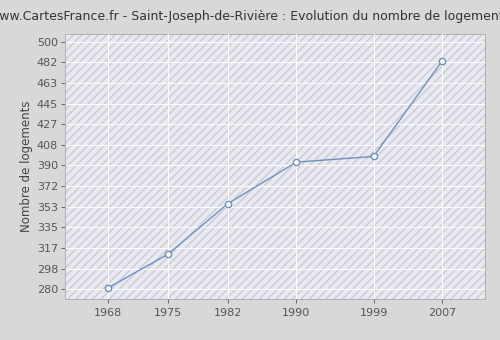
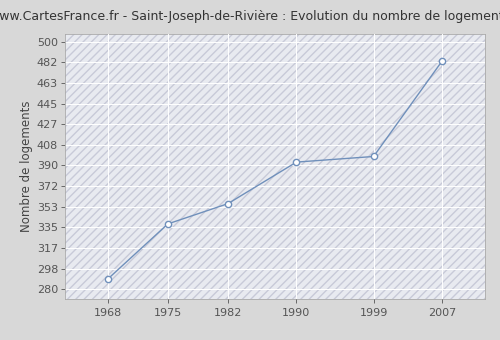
1968: 281 -> 289
1975: 311 -> 338
